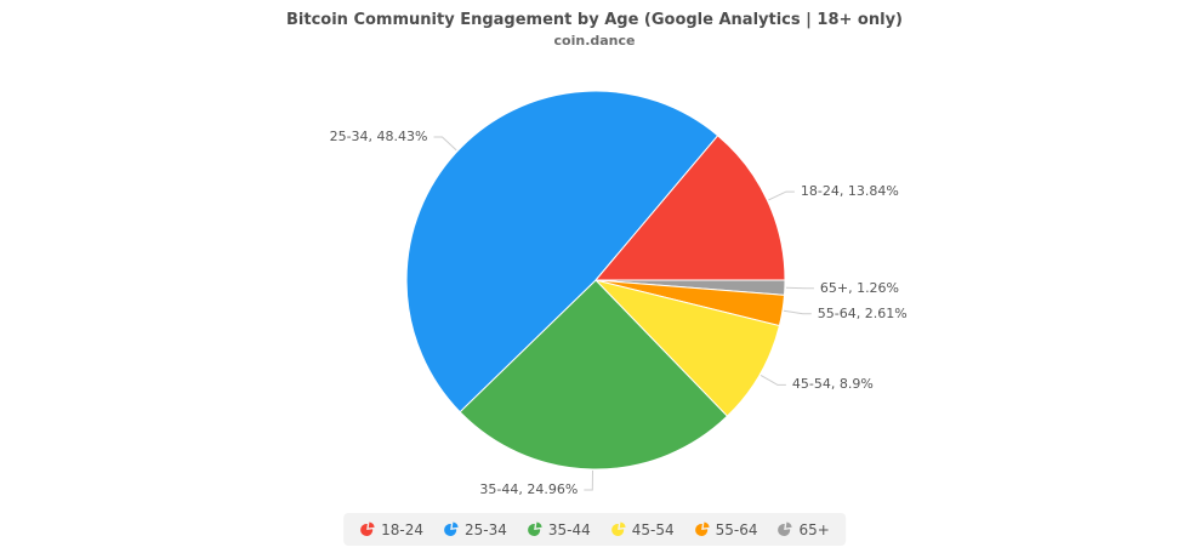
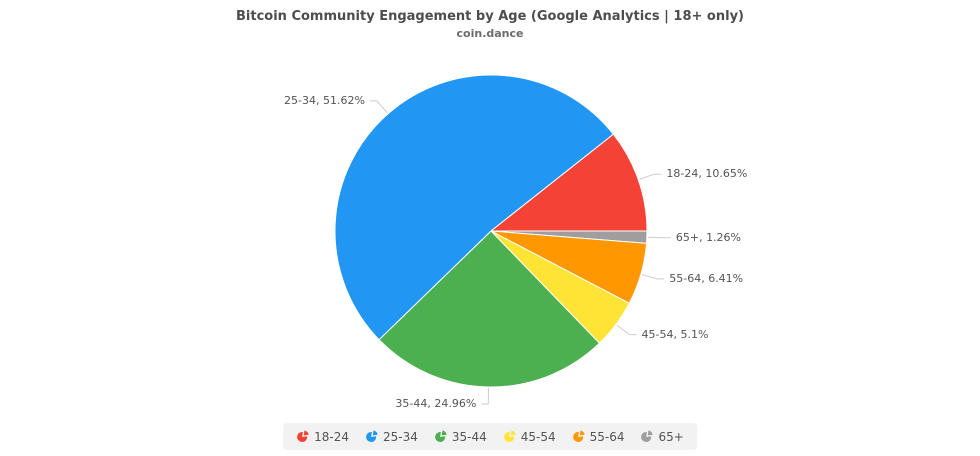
18-24: 13.84% -> 10.65%
25-34: 48.43% -> 51.62%
45-54: 8.9% -> 5.1%
55-64: 2.61% -> 6.41%
